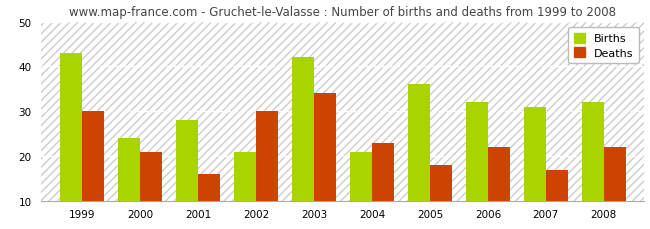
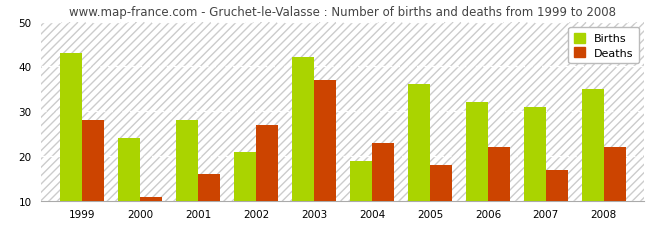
Deaths/1999: 30 -> 28
Deaths/2000: 21 -> 11
Deaths/2002: 30 -> 27
Deaths/2003: 34 -> 37
Births/2004: 21 -> 19
Births/2008: 32 -> 35
